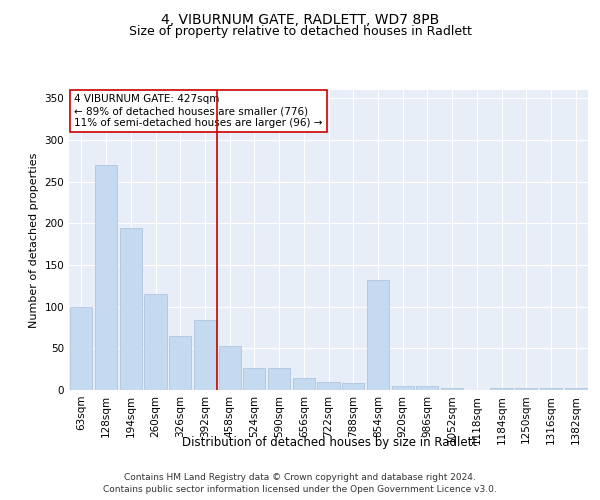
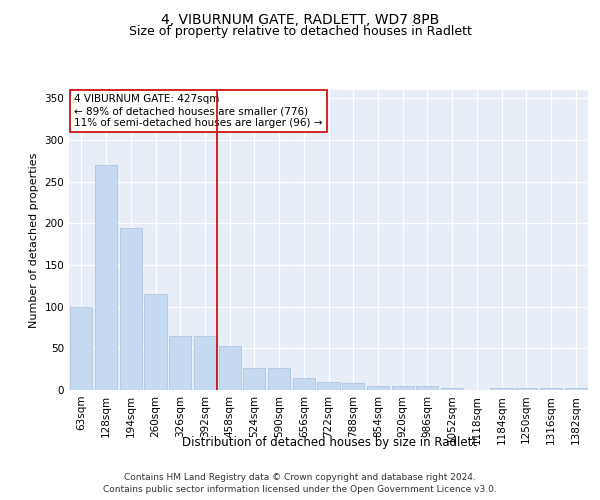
392sqm: 84 -> 65
854sqm: 132 -> 5
